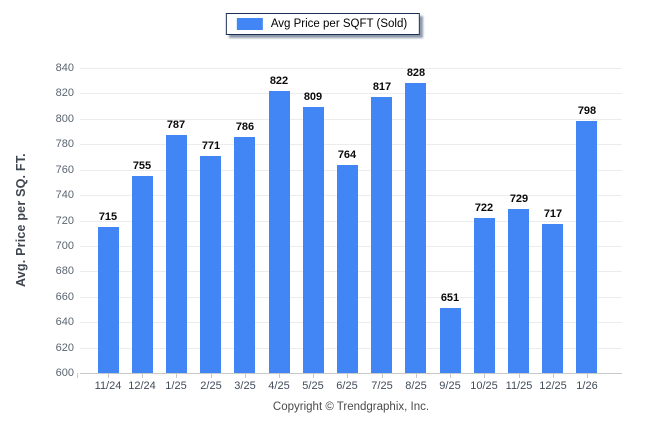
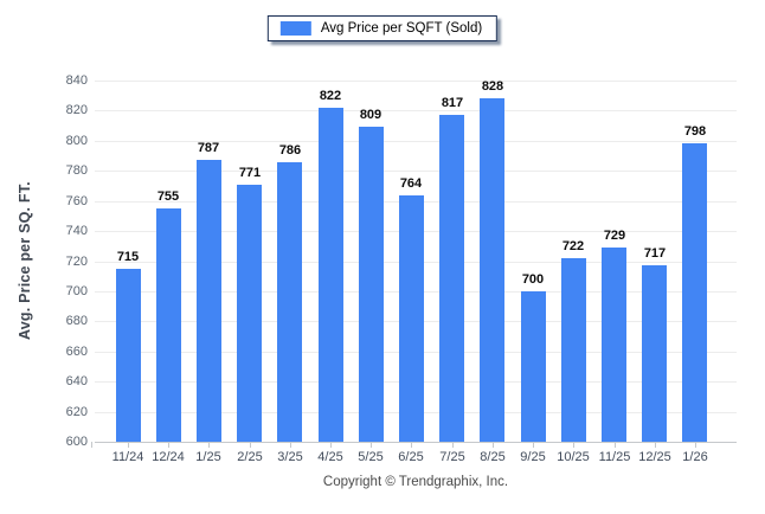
9/25: 651 -> 700
